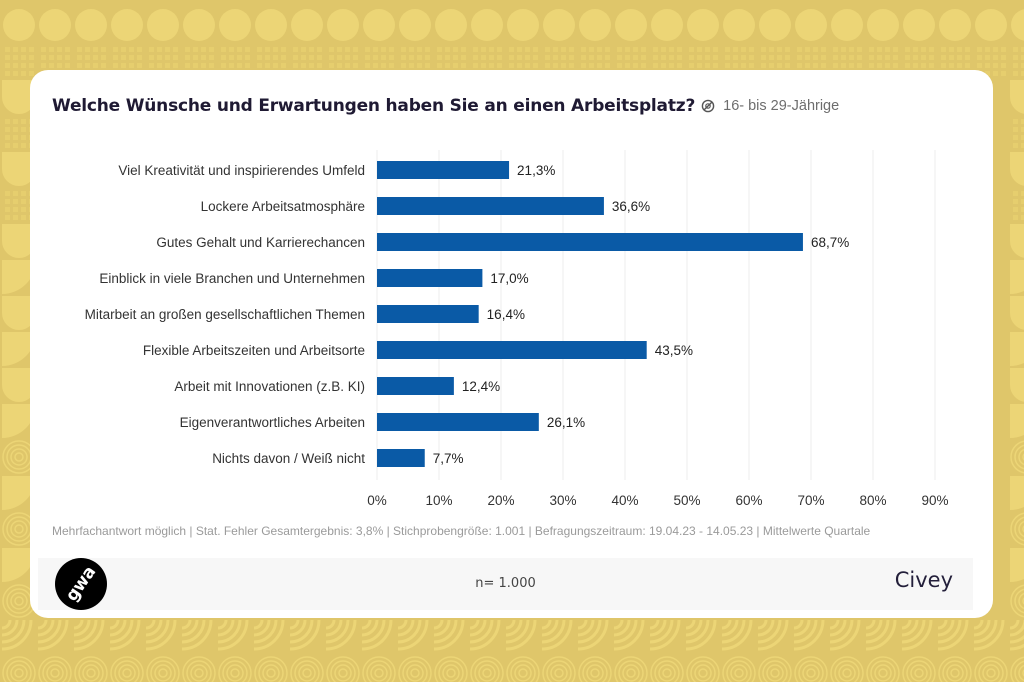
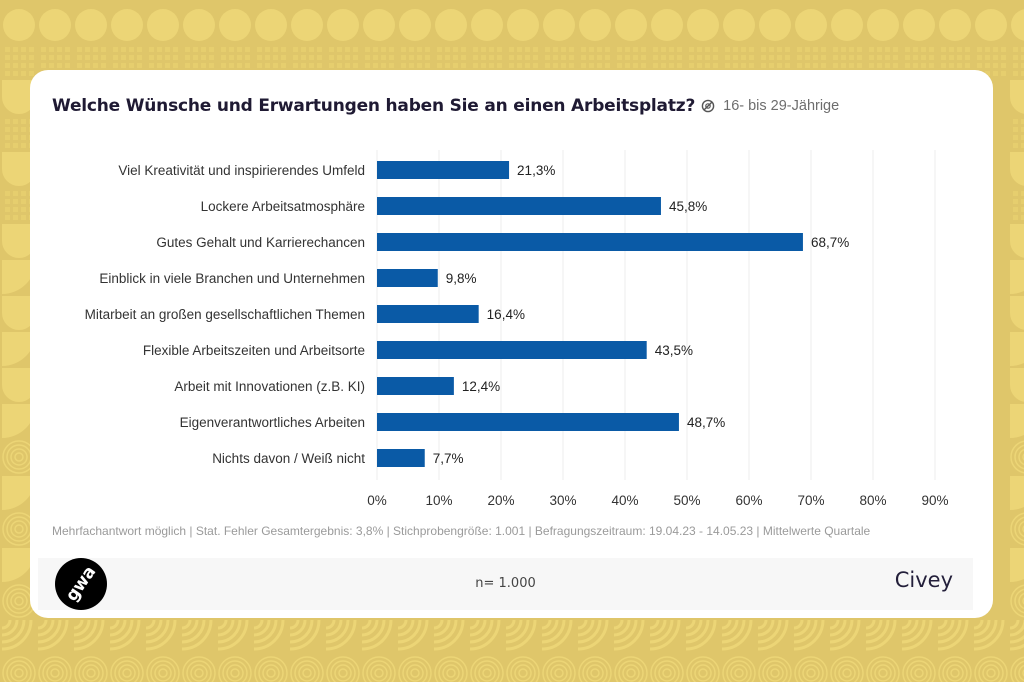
Lockere Arbeitsatmosphäre: 36,6% -> 45,8%
Einblick in viele Branchen und Unternehmen: 17,0% -> 9,8%
Eigenverantwortliches Arbeiten: 26,1% -> 48,7%
